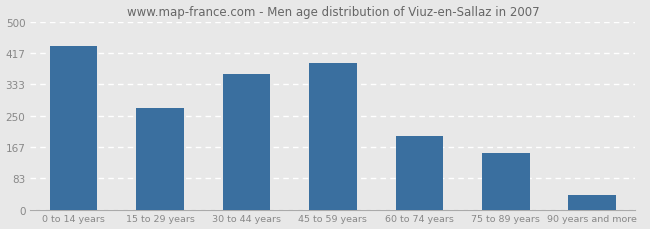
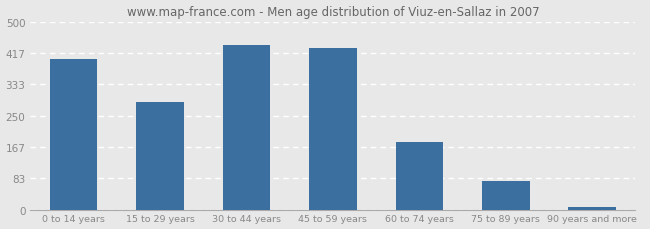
0 to 14 years: 435 -> 400
15 to 29 years: 270 -> 285
30 to 44 years: 360 -> 437
45 to 59 years: 390 -> 430
60 to 74 years: 195 -> 180
75 to 89 years: 150 -> 75
90 years and more: 40 -> 8
